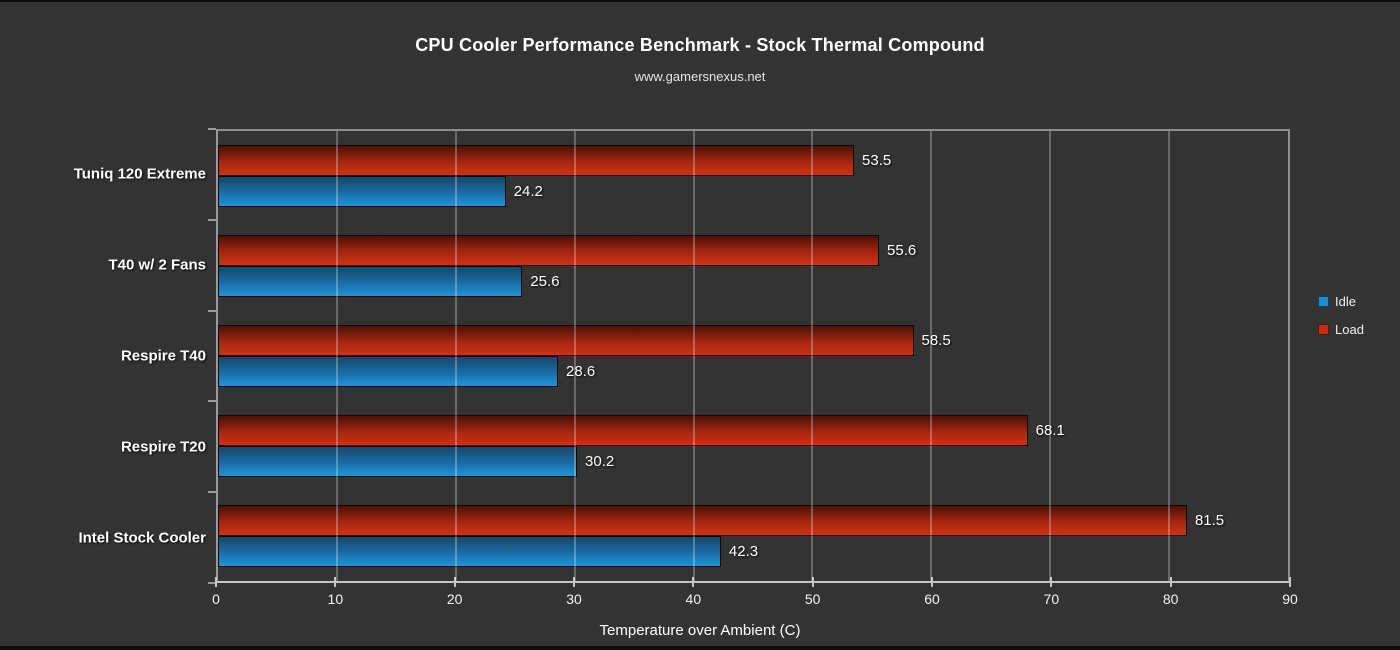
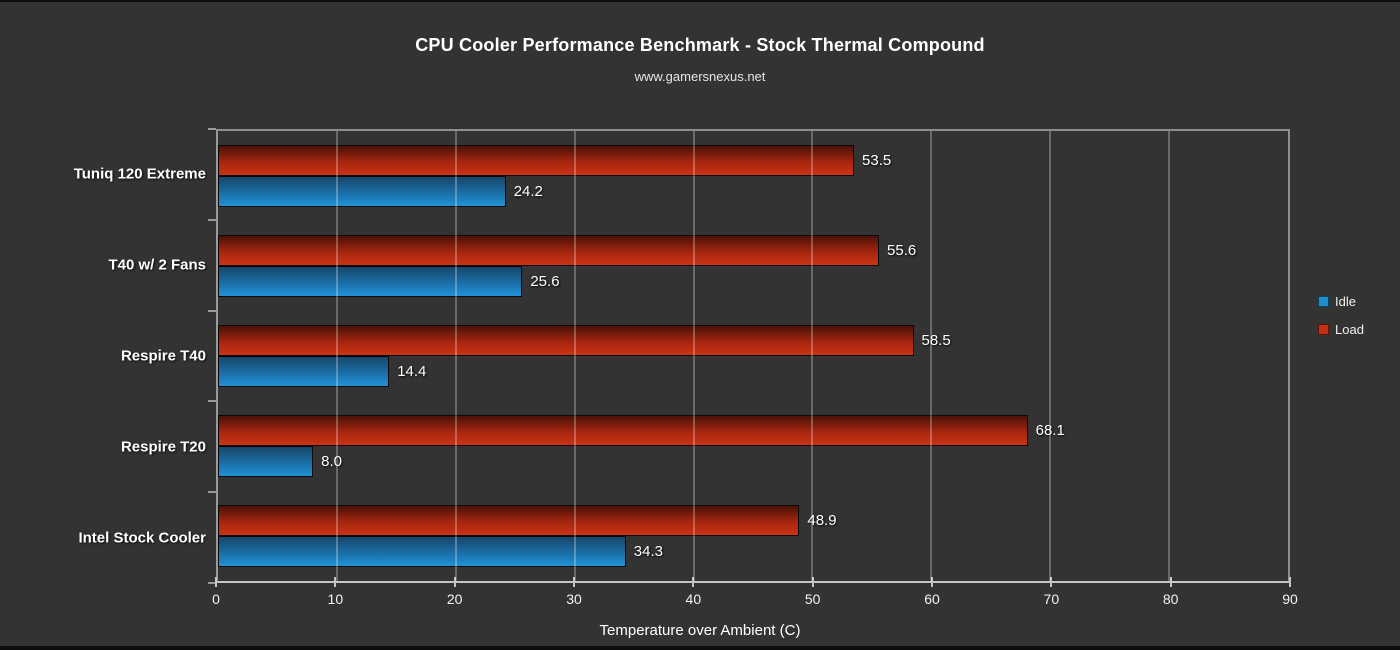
Idle/Respire T40: 28.6 -> 14.4
Idle/Respire T20: 30.2 -> 8.0
Load/Intel Stock Cooler: 81.5 -> 48.9
Idle/Intel Stock Cooler: 42.3 -> 34.3
